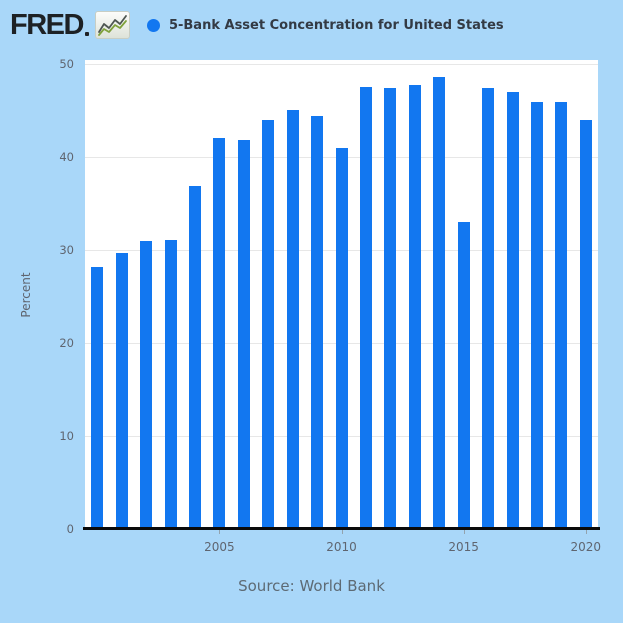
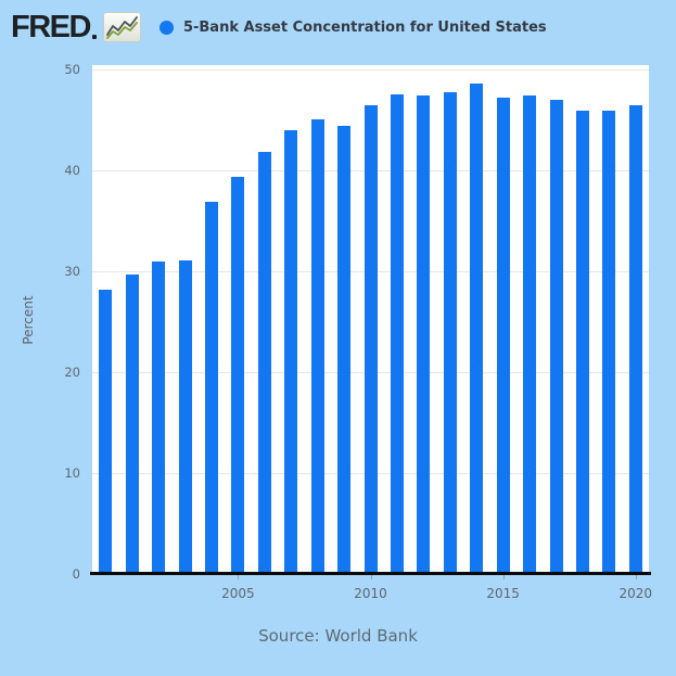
2005: 42 -> 39
2010: 41 -> 46
2015: 33 -> 47
2020: 44 -> 46
